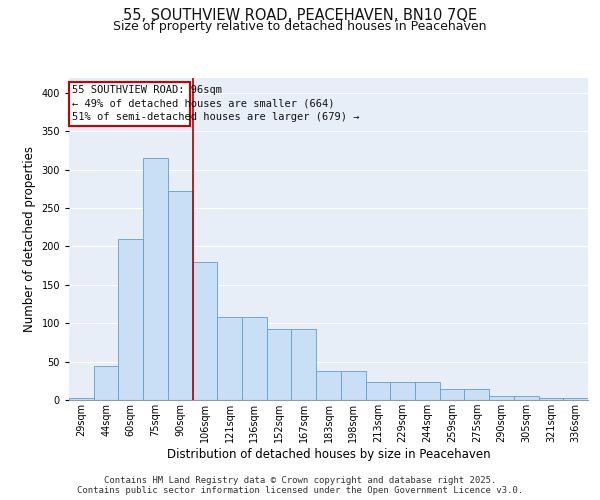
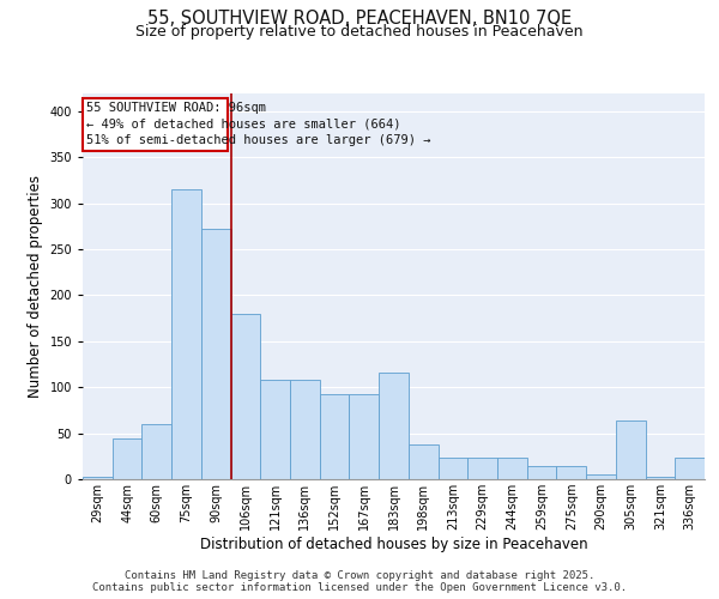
60sqm: 210 -> 60
183sqm: 38 -> 116
305sqm: 5 -> 64
336sqm: 3 -> 24
